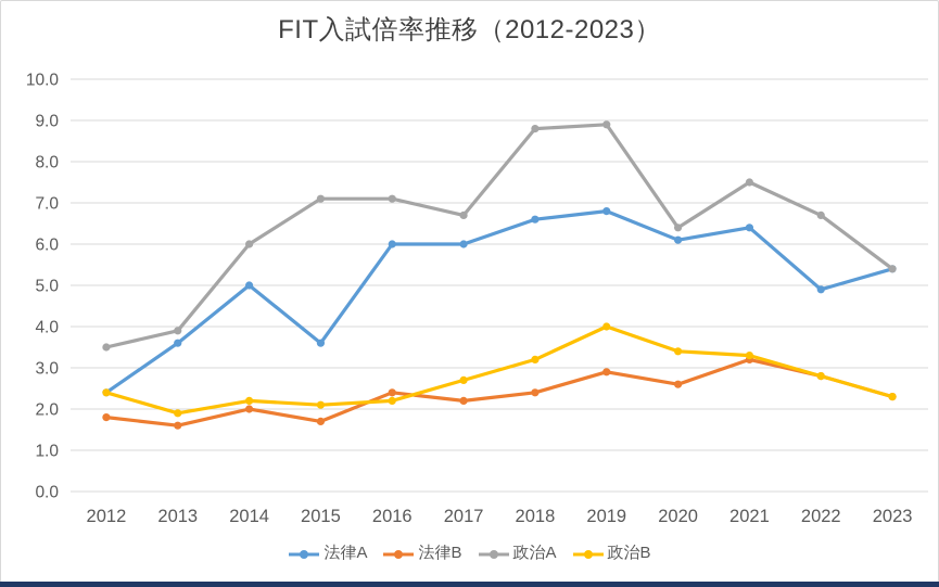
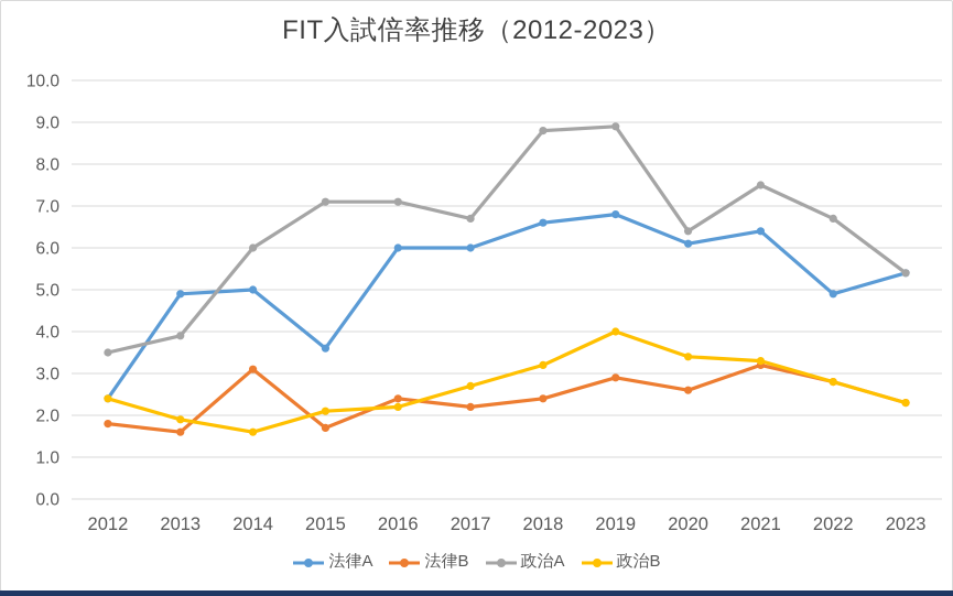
法律A/2013: 3.6 -> 4.9
法律B/2014: 2.0 -> 3.1
政治B/2014: 2.2 -> 1.6
